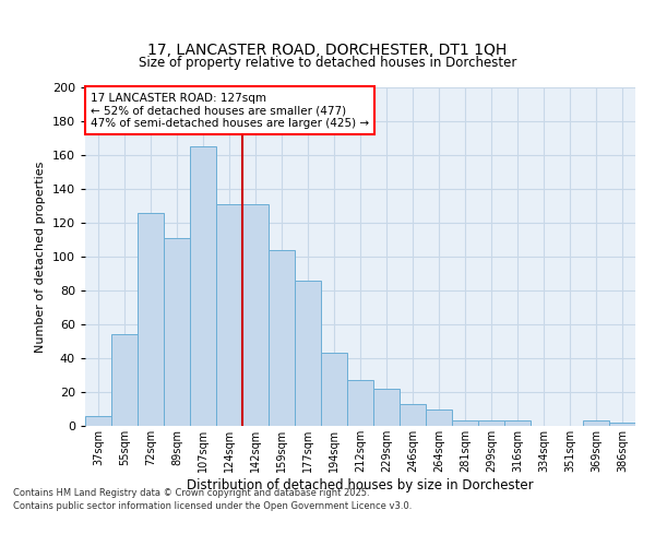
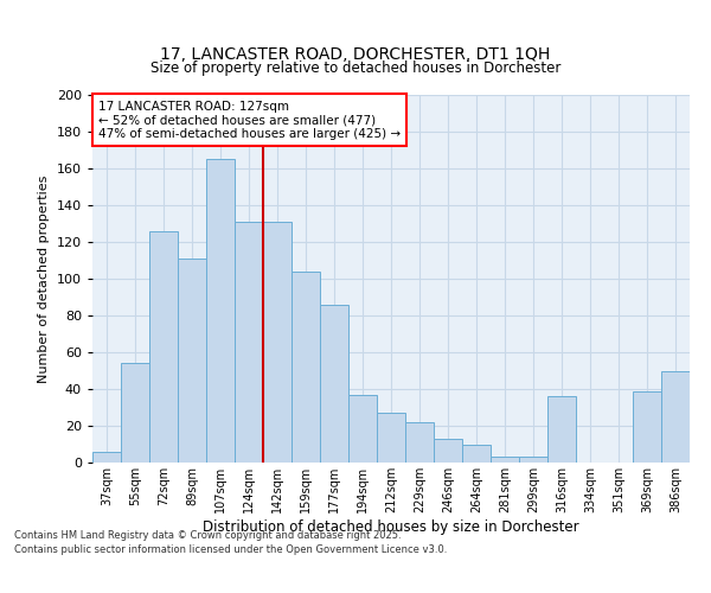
194sqm: 43 -> 37
316sqm: 3 -> 36
369sqm: 3 -> 39
386sqm: 2 -> 50
